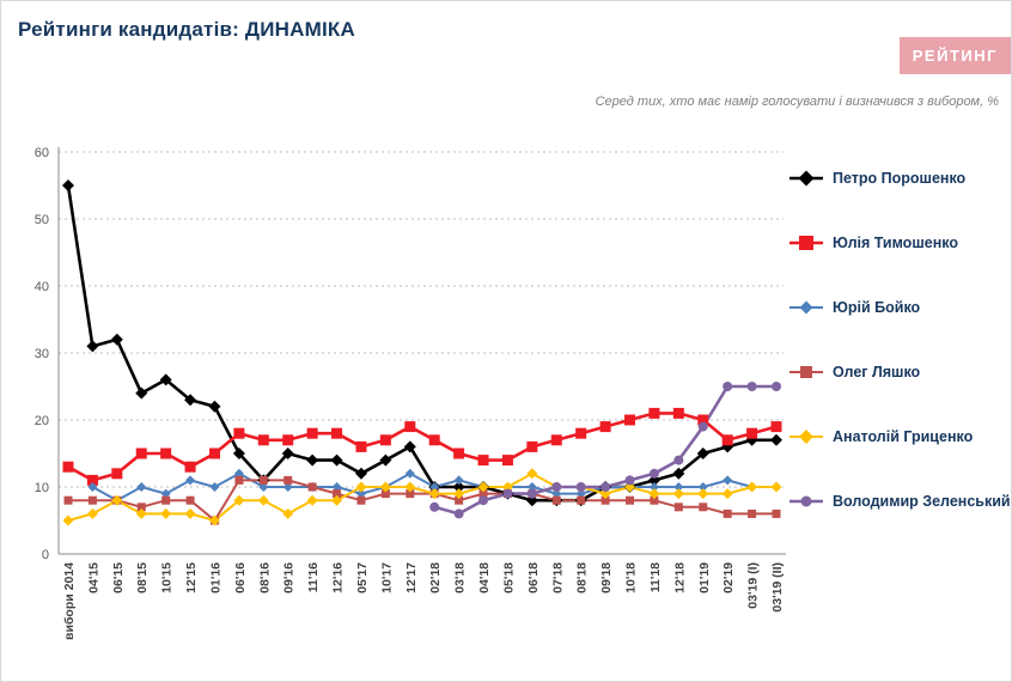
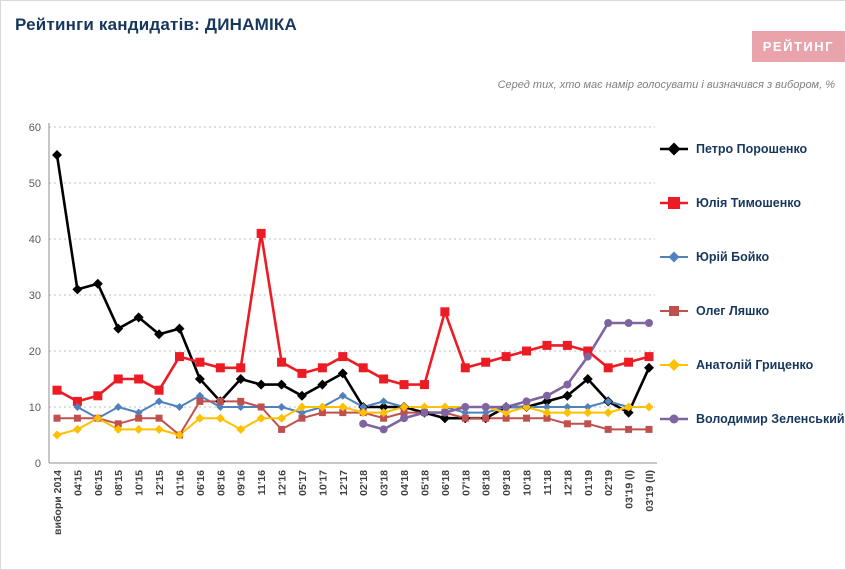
Петро Порошенко/01'16: 22 -> 24
Юлія Тимошенко/01'16: 15 -> 19
Юлія Тимошенко/11'16: 18 -> 41
Олег Ляшко/12'16: 9 -> 6
Юлія Тимошенко/06'18: 16 -> 27
Анатолій Гриценко/06'18: 12 -> 10
Петро Порошенко/02'19: 16 -> 11
Петро Порошенко/03'19 (I): 17 -> 9
